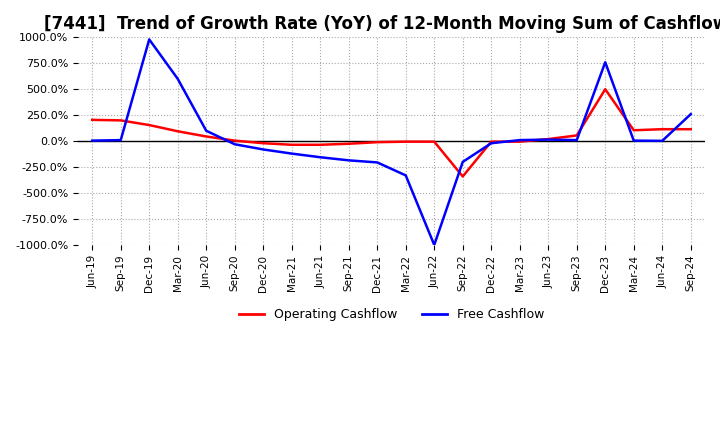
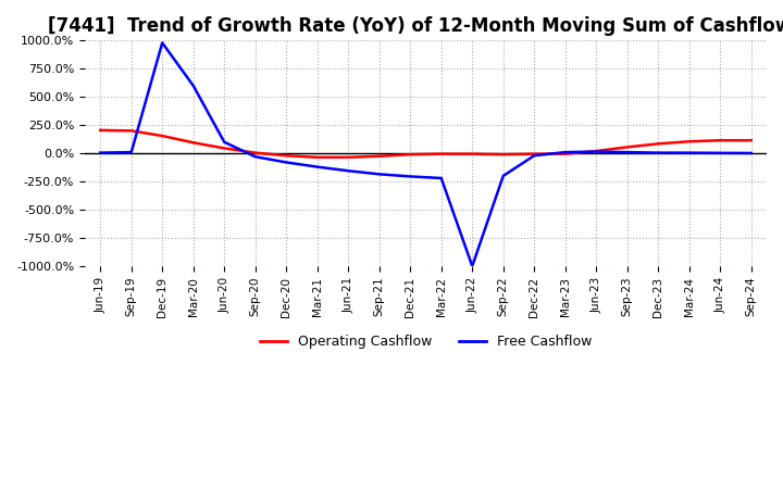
Free Cashflow/Mar-22: -330% -> -220%
Operating Cashflow/Sep-22: -340% -> -10%
Operating Cashflow/Dec-23: 500% -> 80%
Free Cashflow/Dec-23: 760% -> 0%
Free Cashflow/Sep-24: 260% -> 0%
